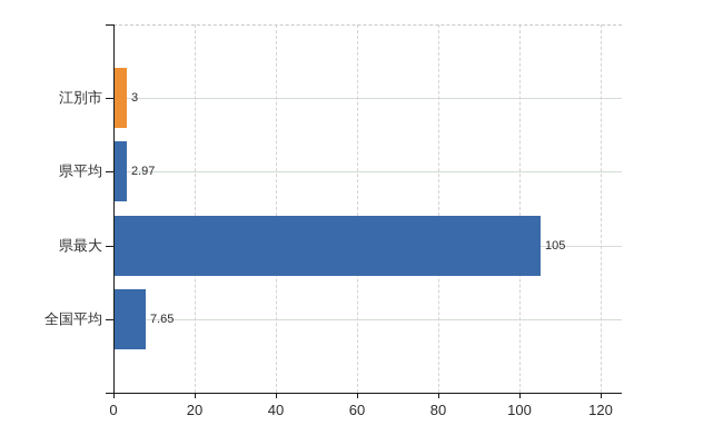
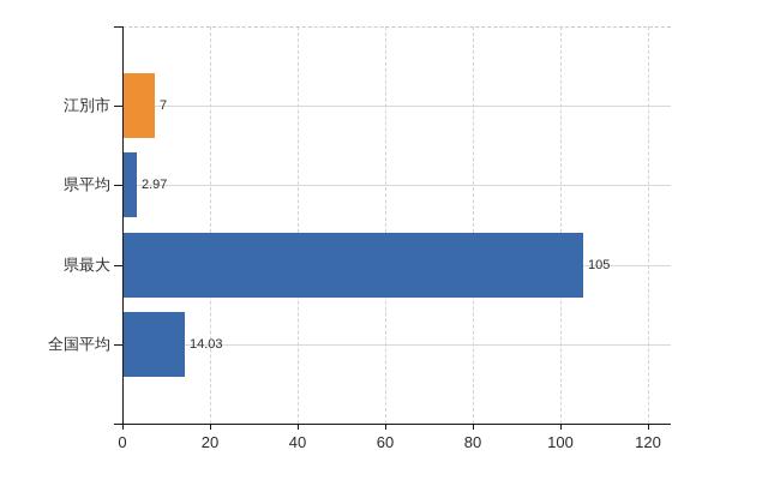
江別市: 3 -> 7
全国平均: 7.65 -> 14.03
